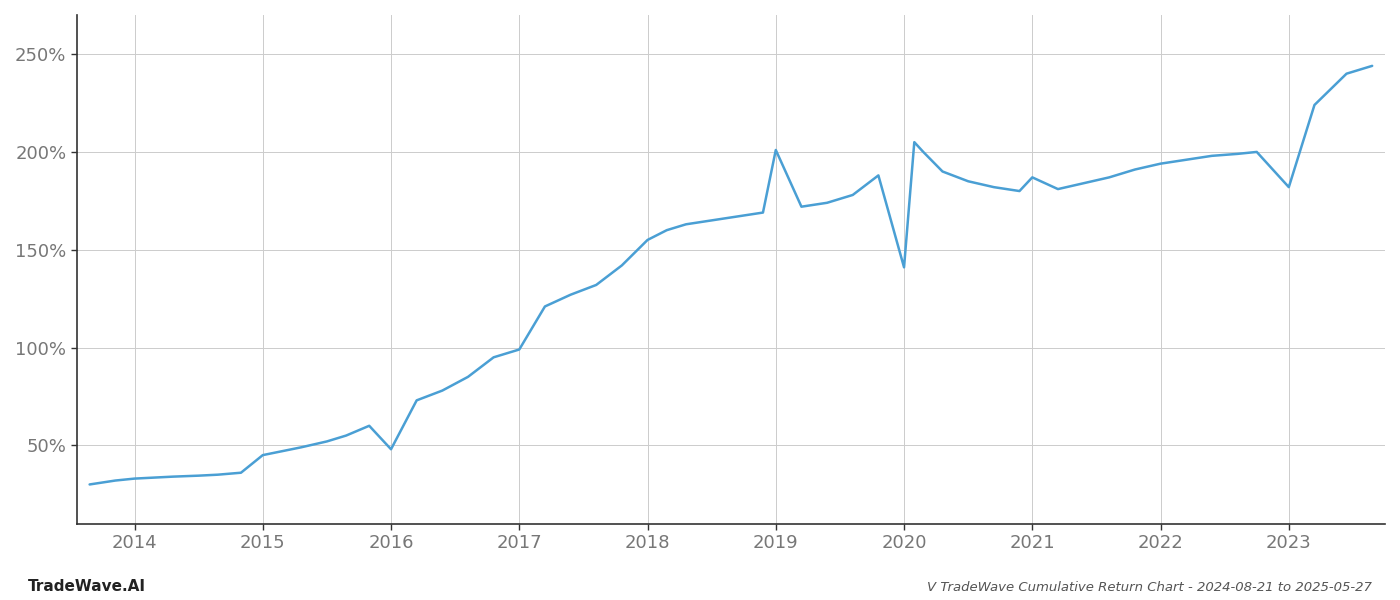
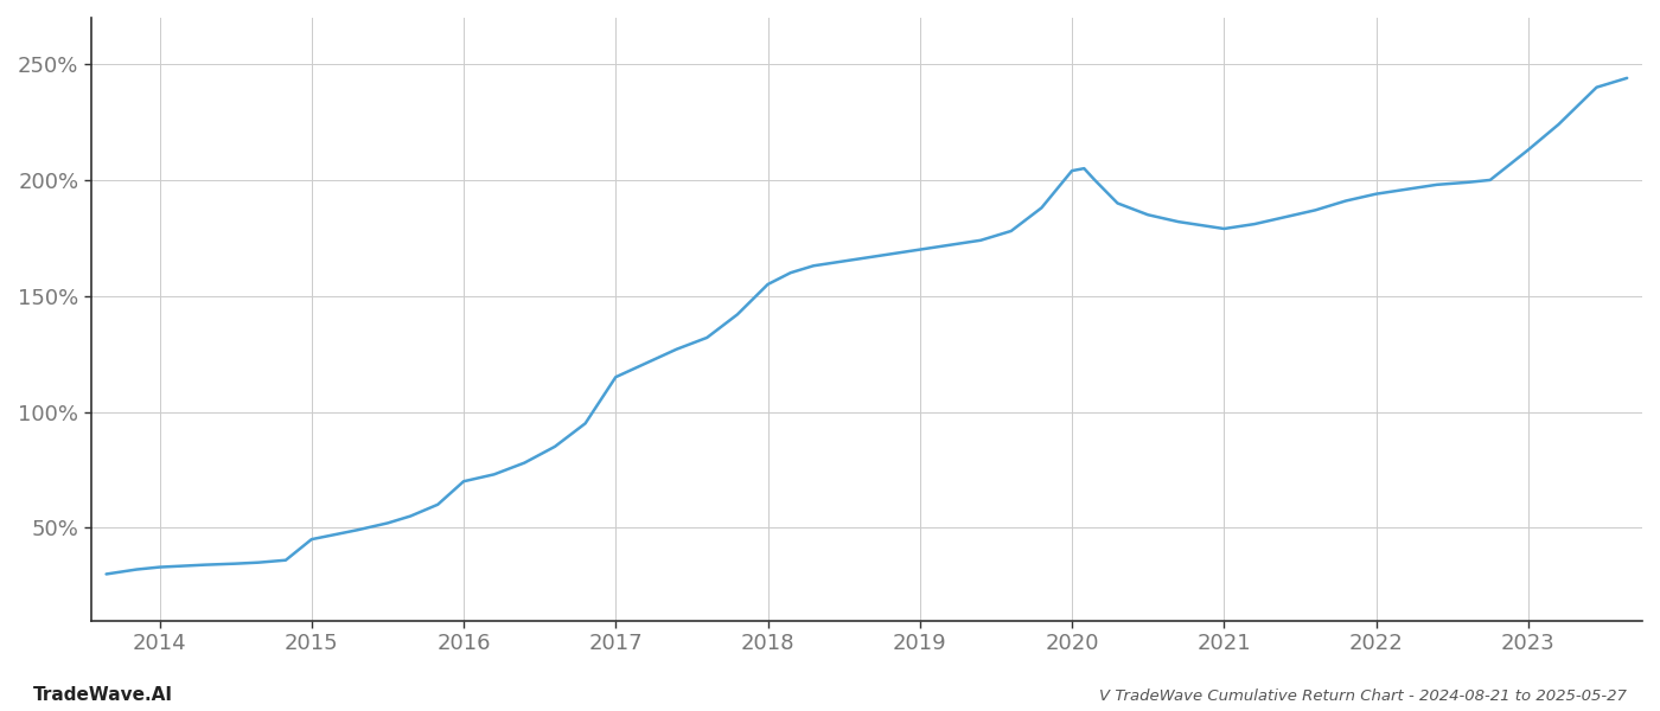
2016: 48% -> 70%
2017: 99% -> 115%
2019: 201% -> 170%
2020: 141% -> 204%
2021: 187% -> 179%
2023: 182% -> 213%
